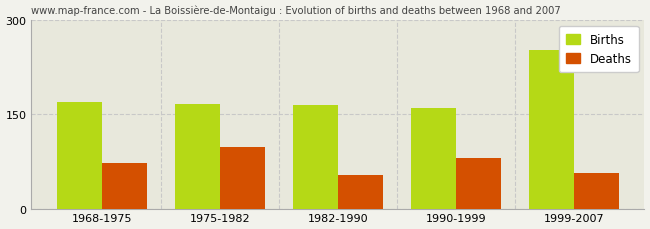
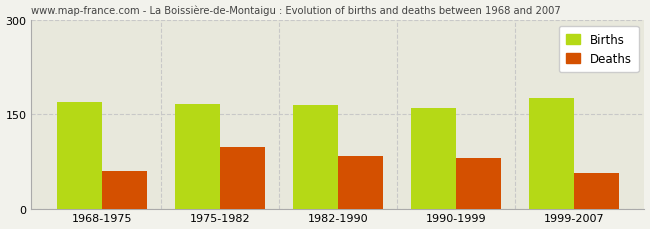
Deaths/1968-1975: 72 -> 60
Deaths/1982-1990: 54 -> 83
Births/1999-2007: 252 -> 176
